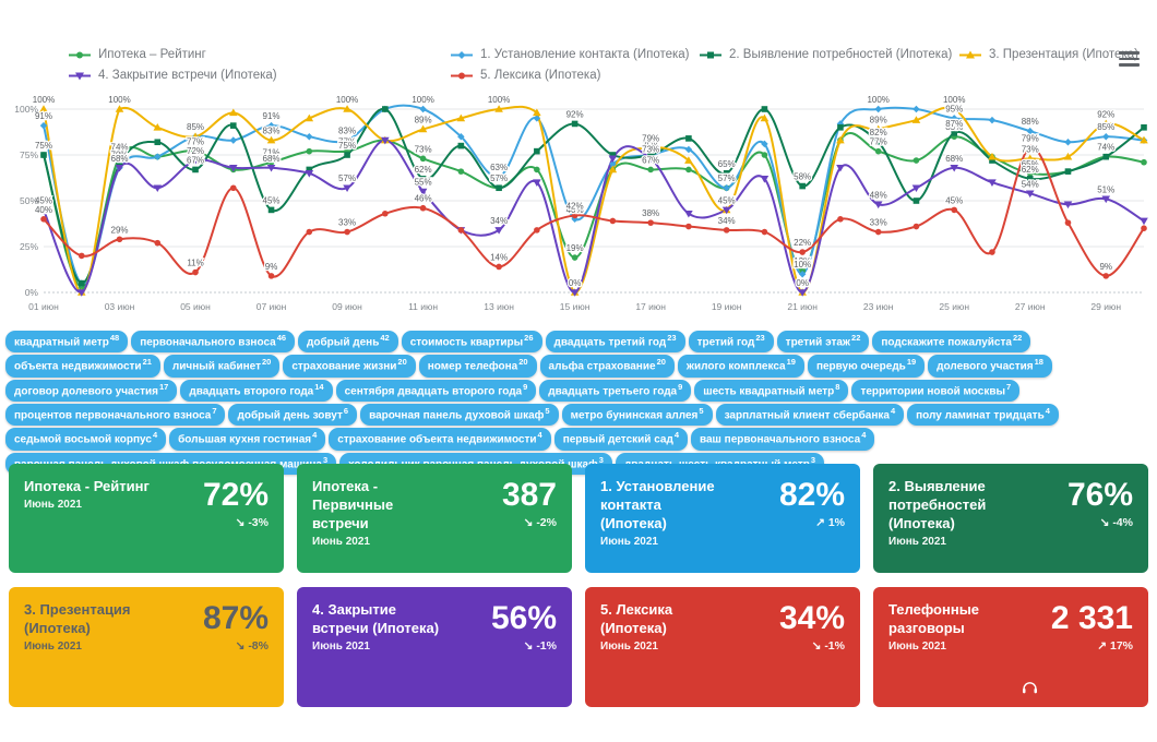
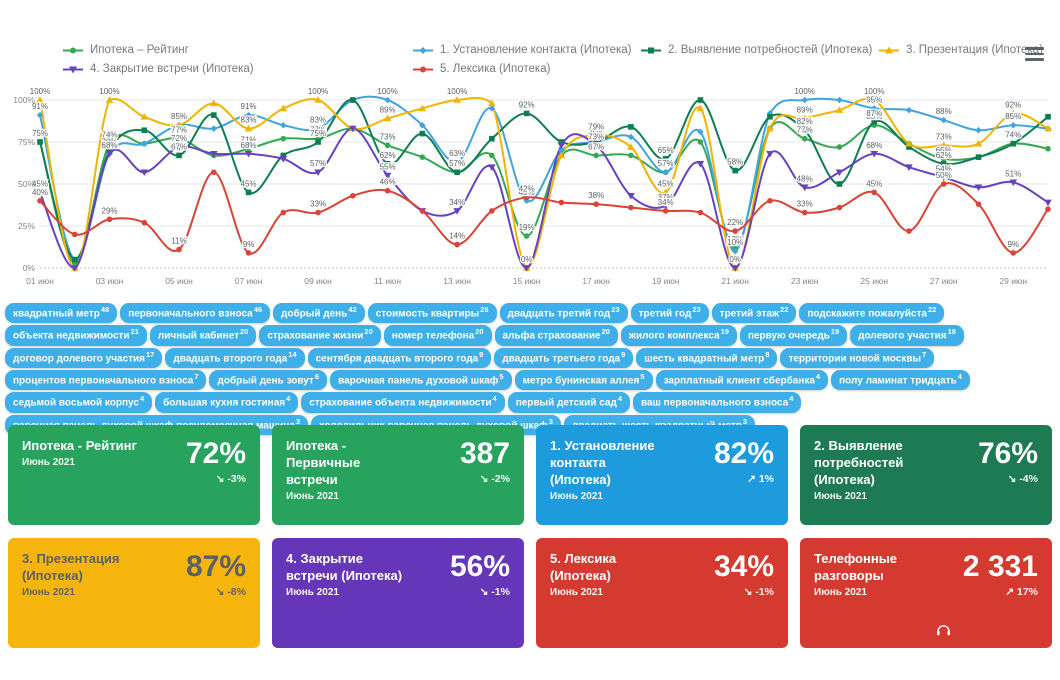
4. Закрытие встречи (Ипотека)/19 июн: 45% -> 37%
5. Лексика (Ипотека)/27 июн: 79% -> 50%
